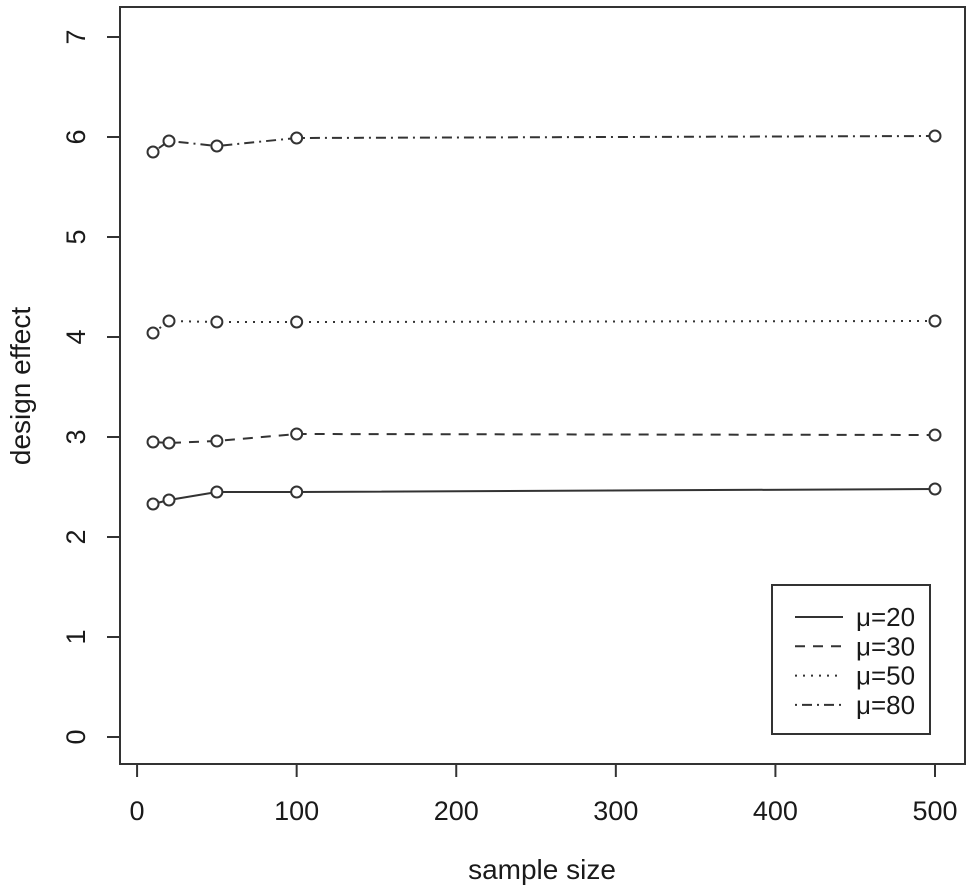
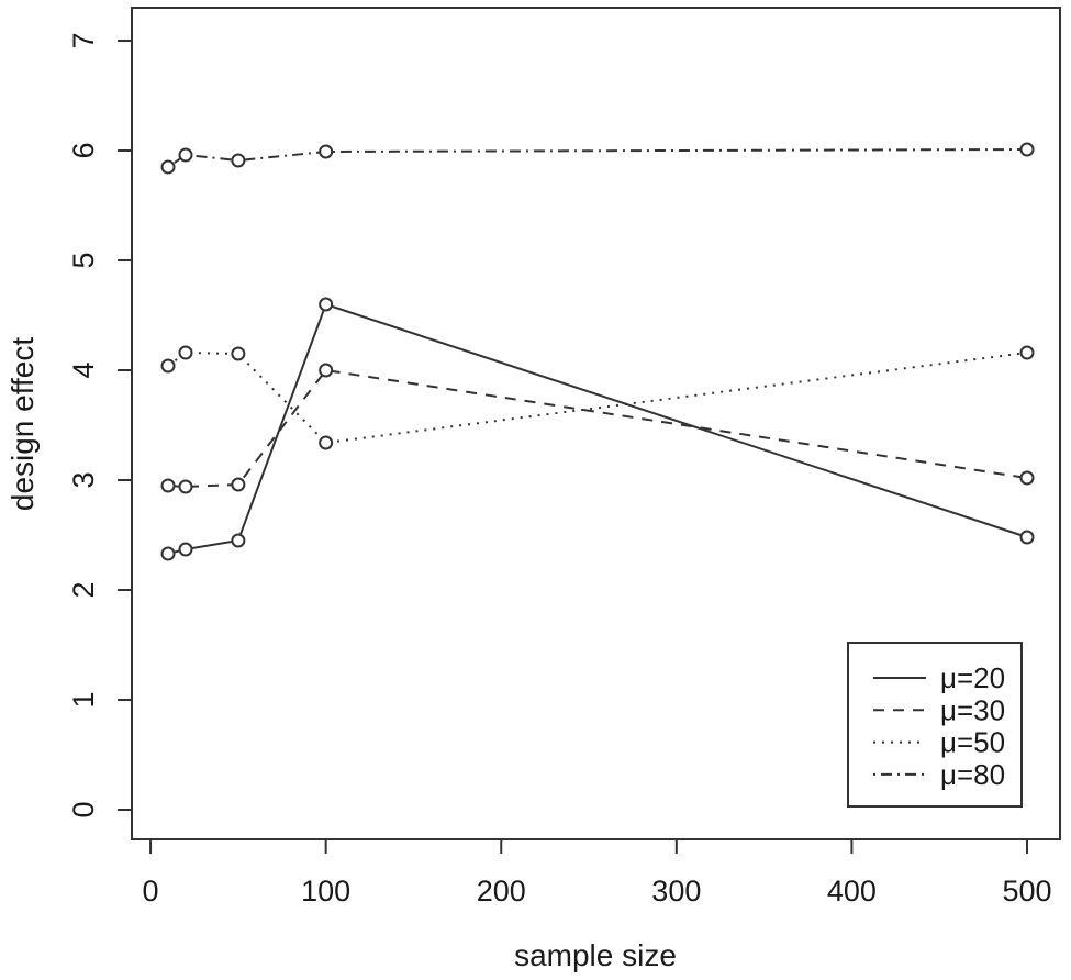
μ=20/100: 2.45 -> 4.60
μ=30/100: 3.03 -> 4.00
μ=50/100: 4.15 -> 3.34
